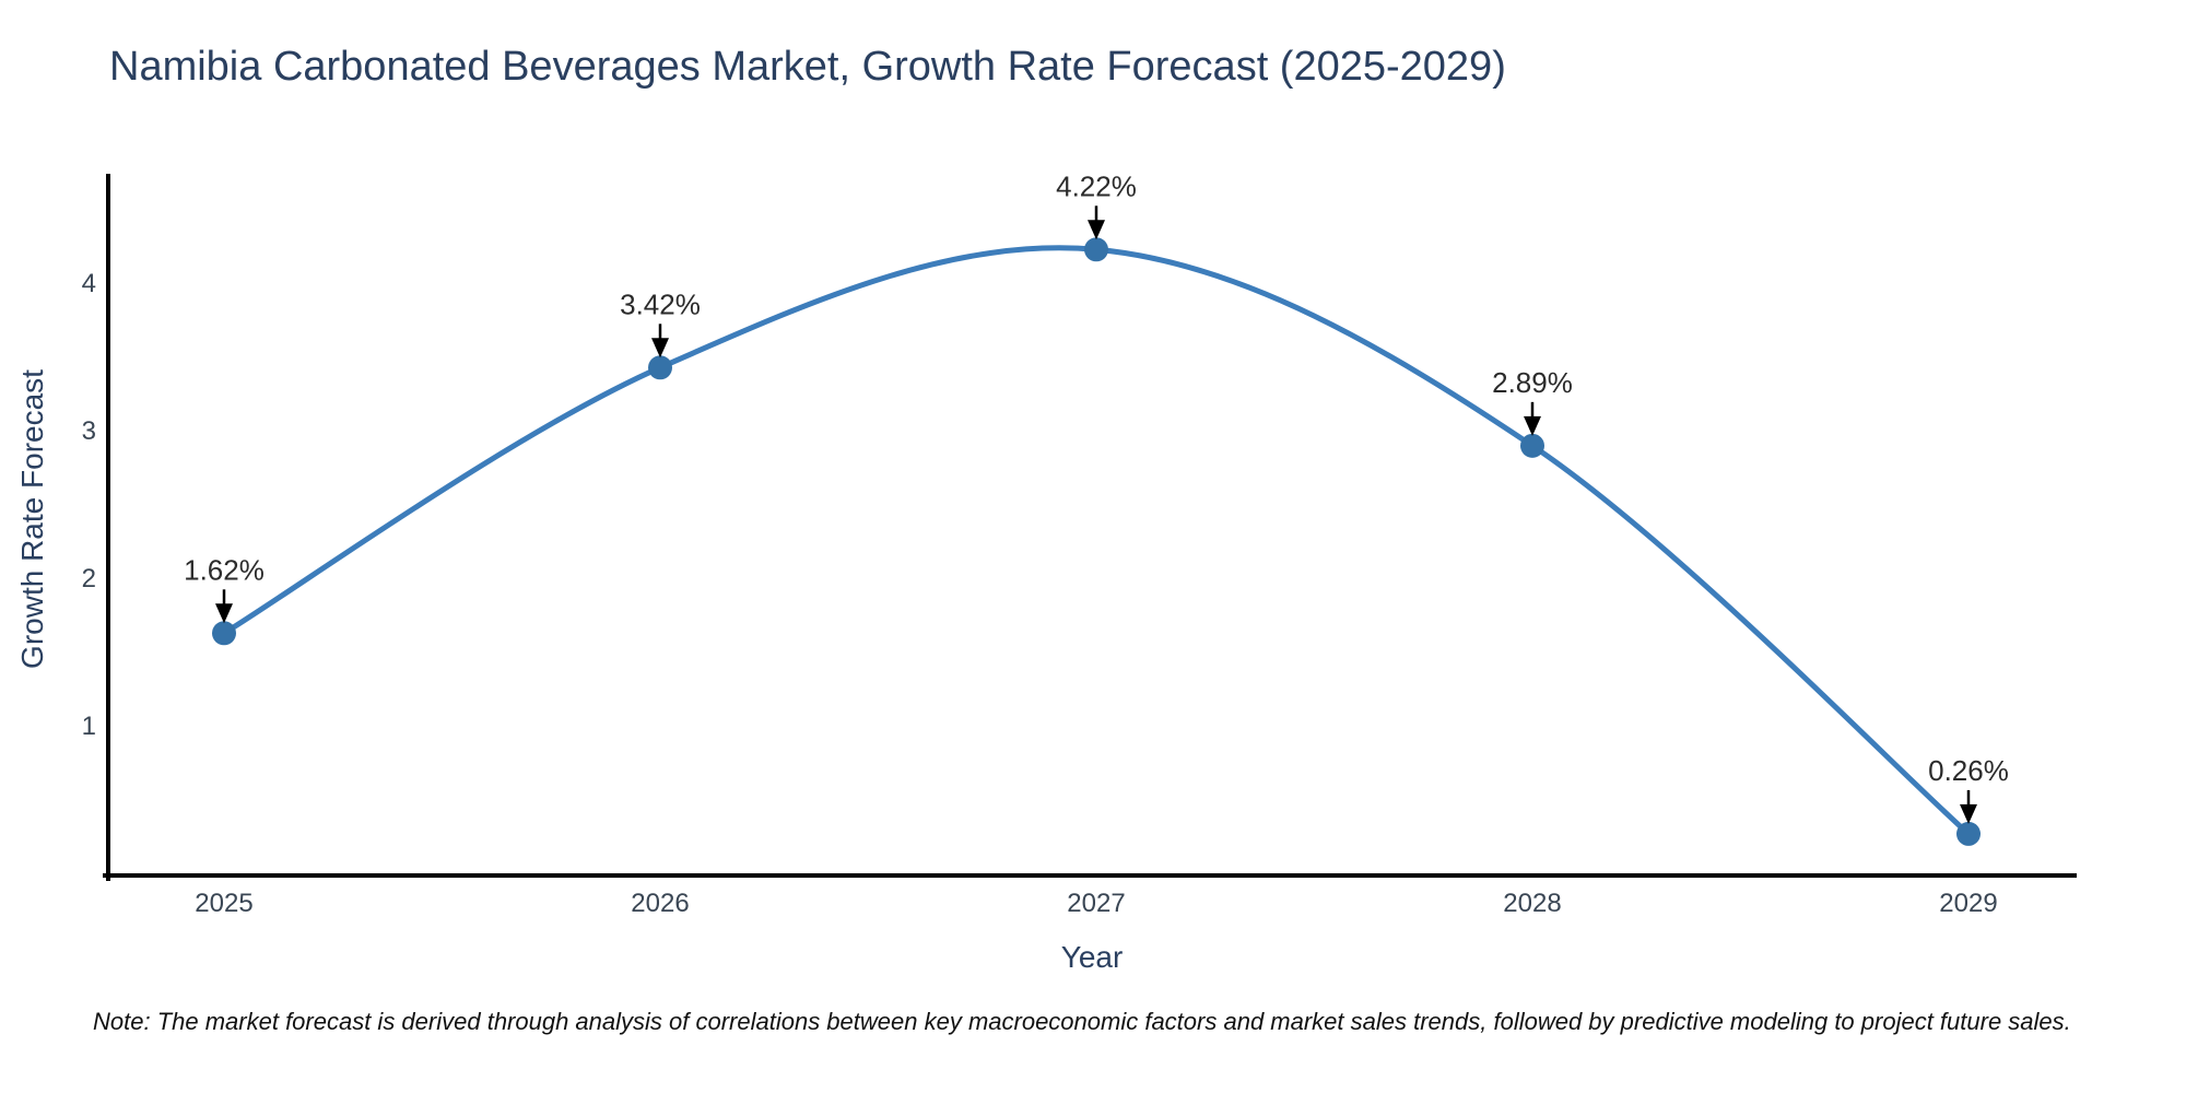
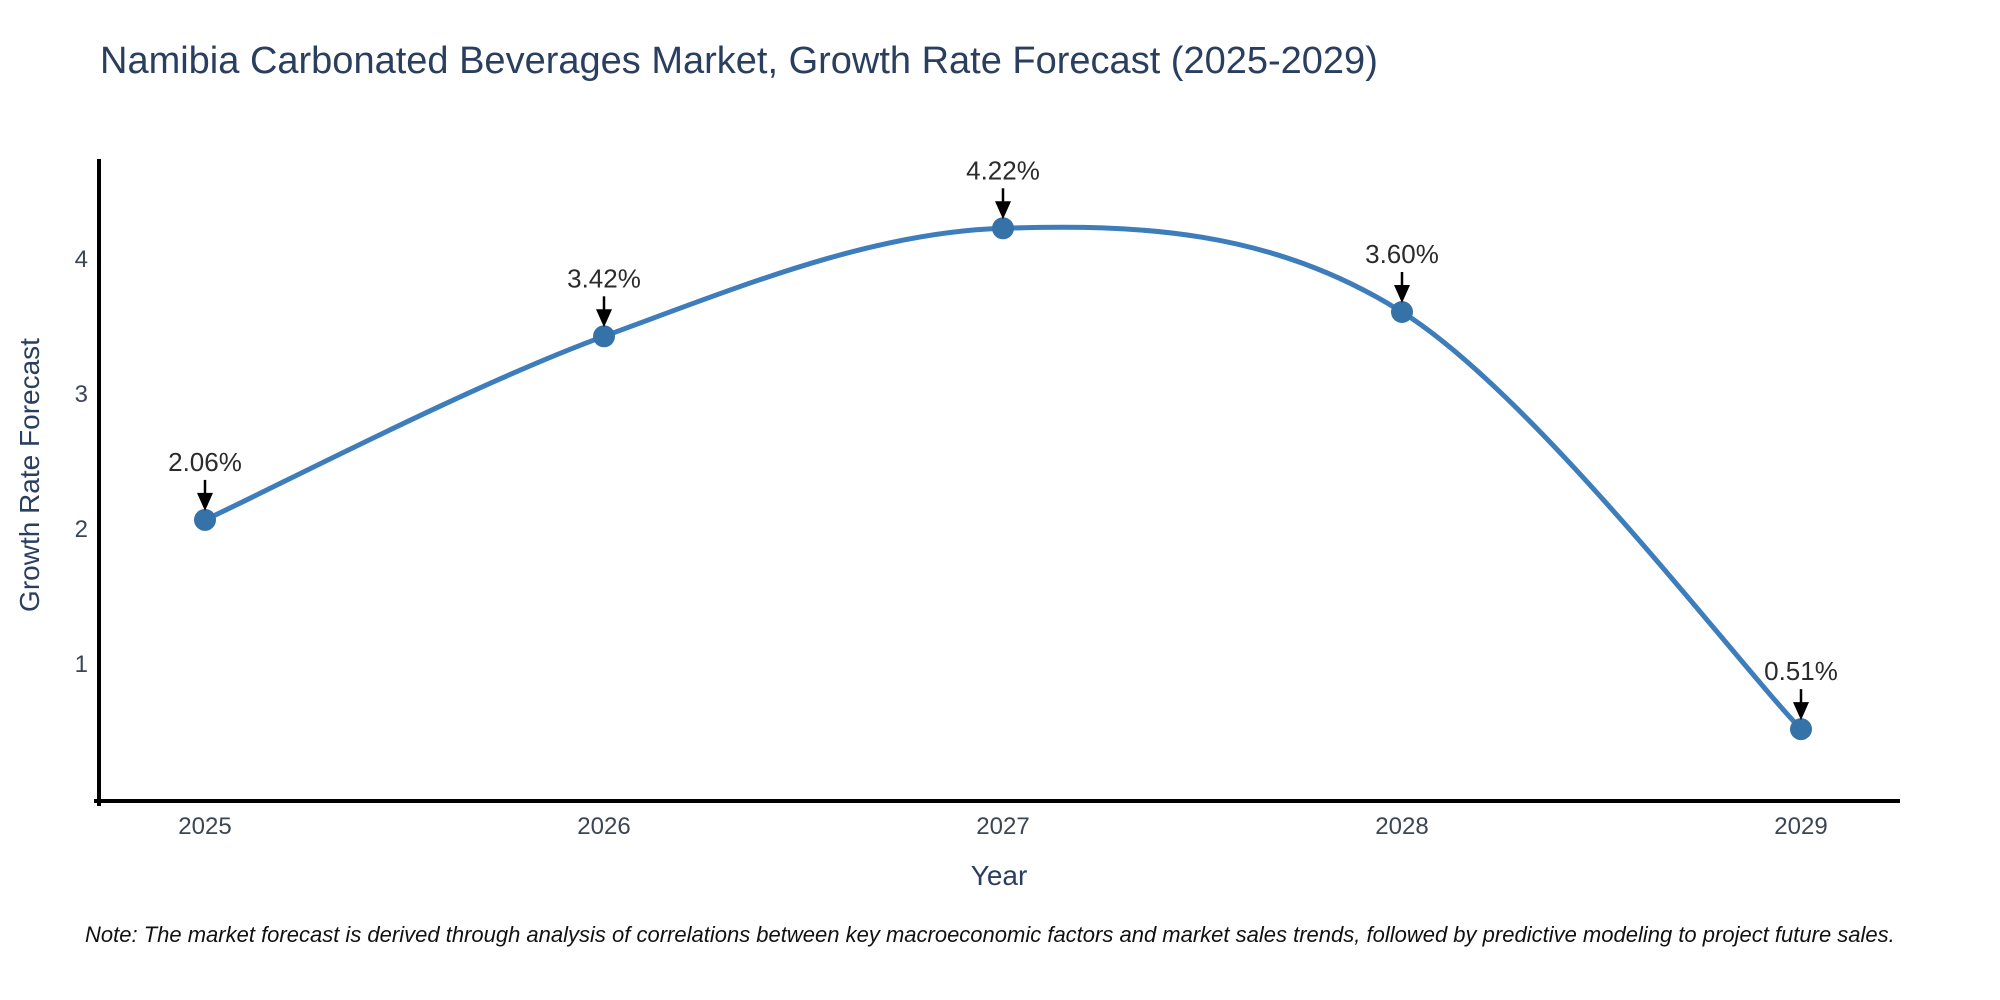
2025: 1.62% -> 2.06%
2028: 2.89% -> 3.60%
2029: 0.26% -> 0.51%
